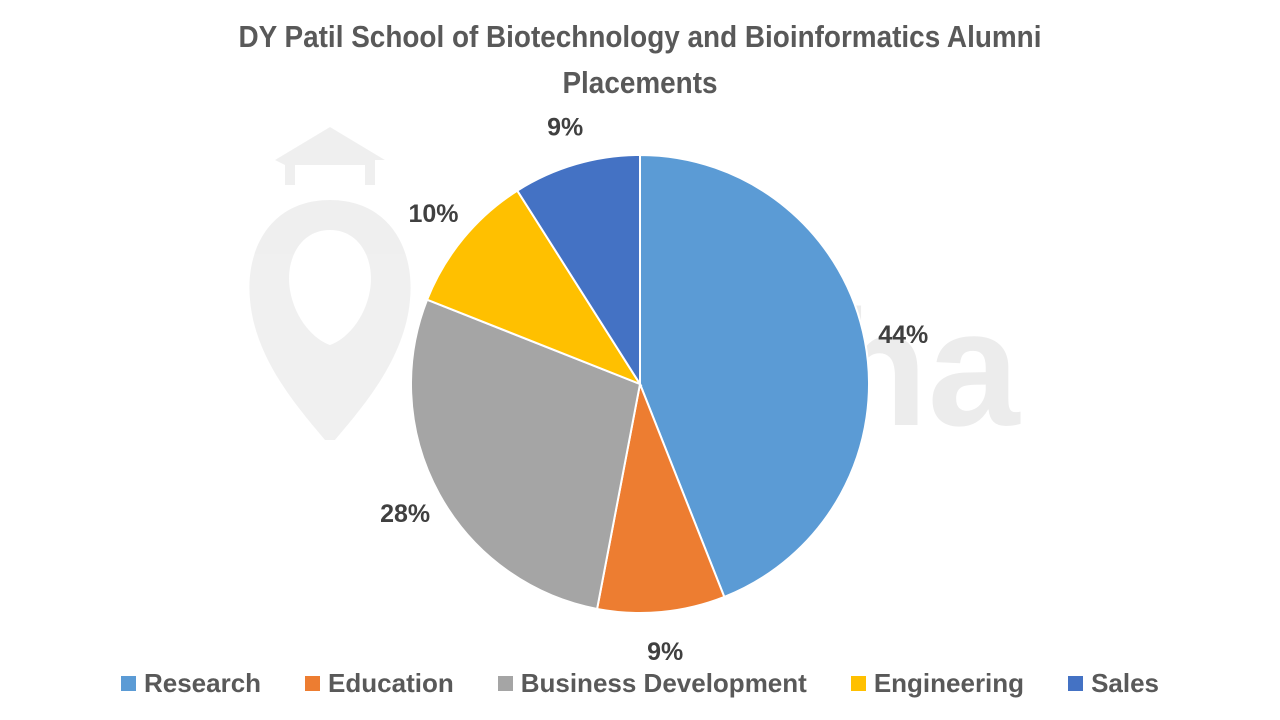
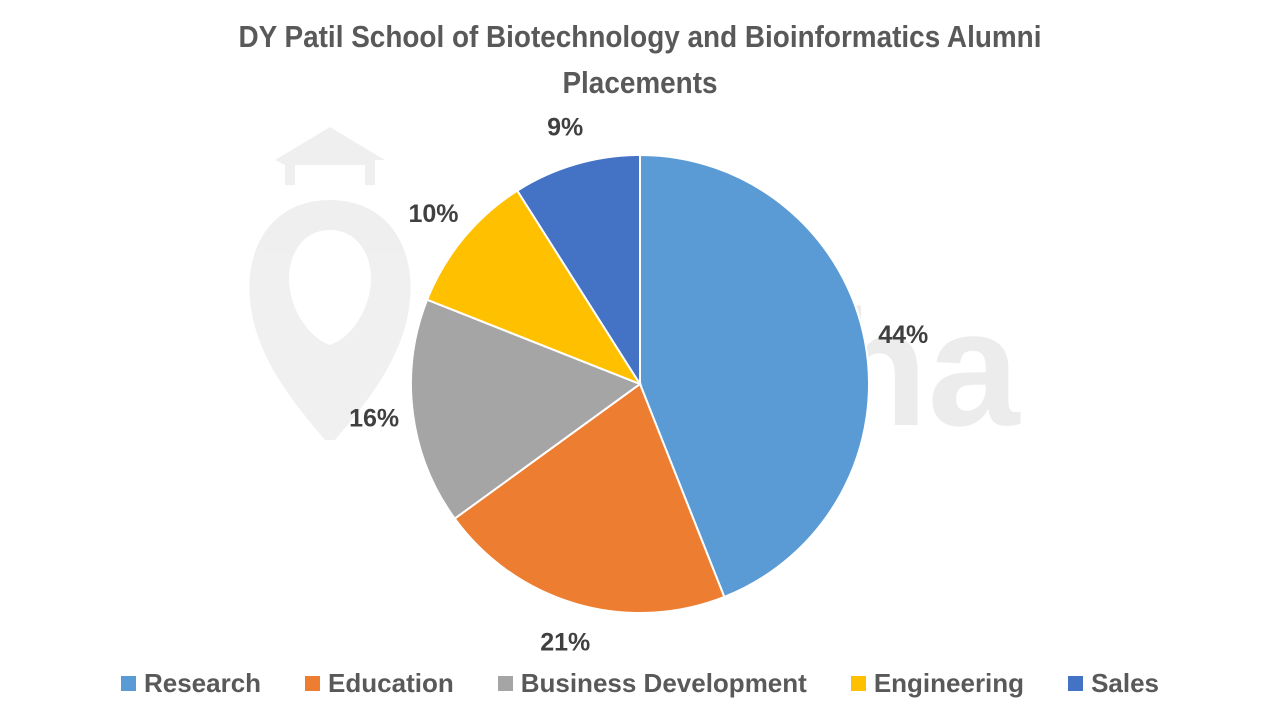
Education: 9% -> 21%
Business Development: 28% -> 16%
